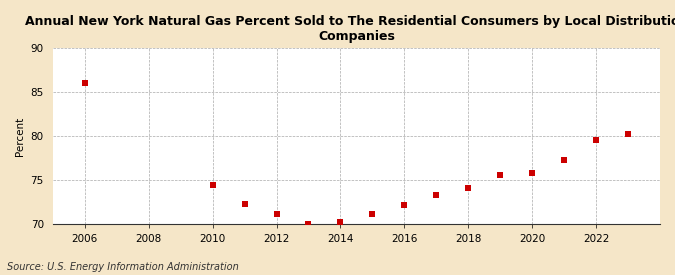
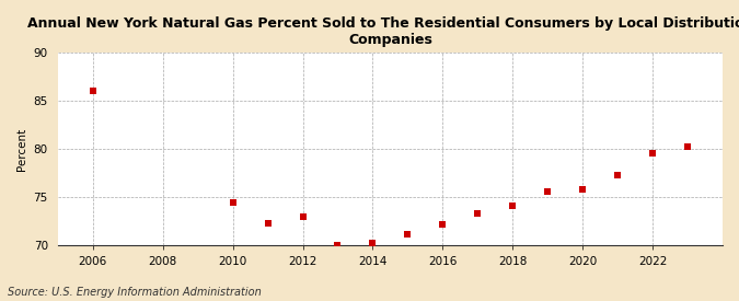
2012: 71.2 -> 73.0
